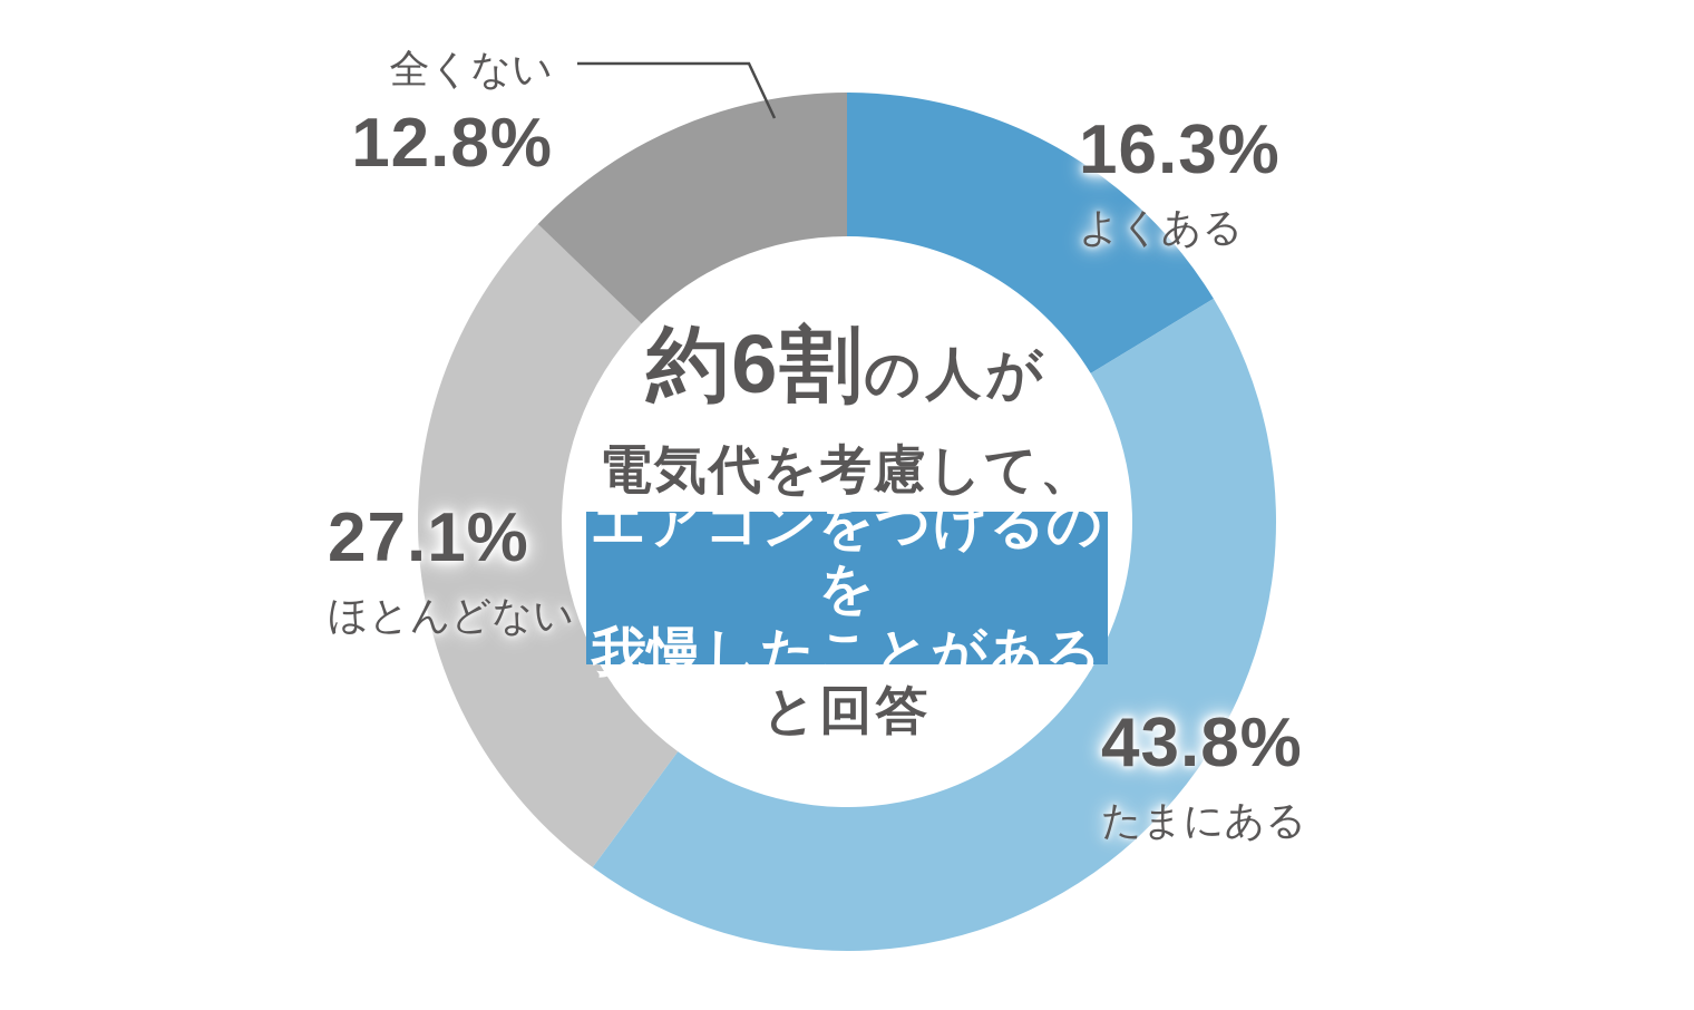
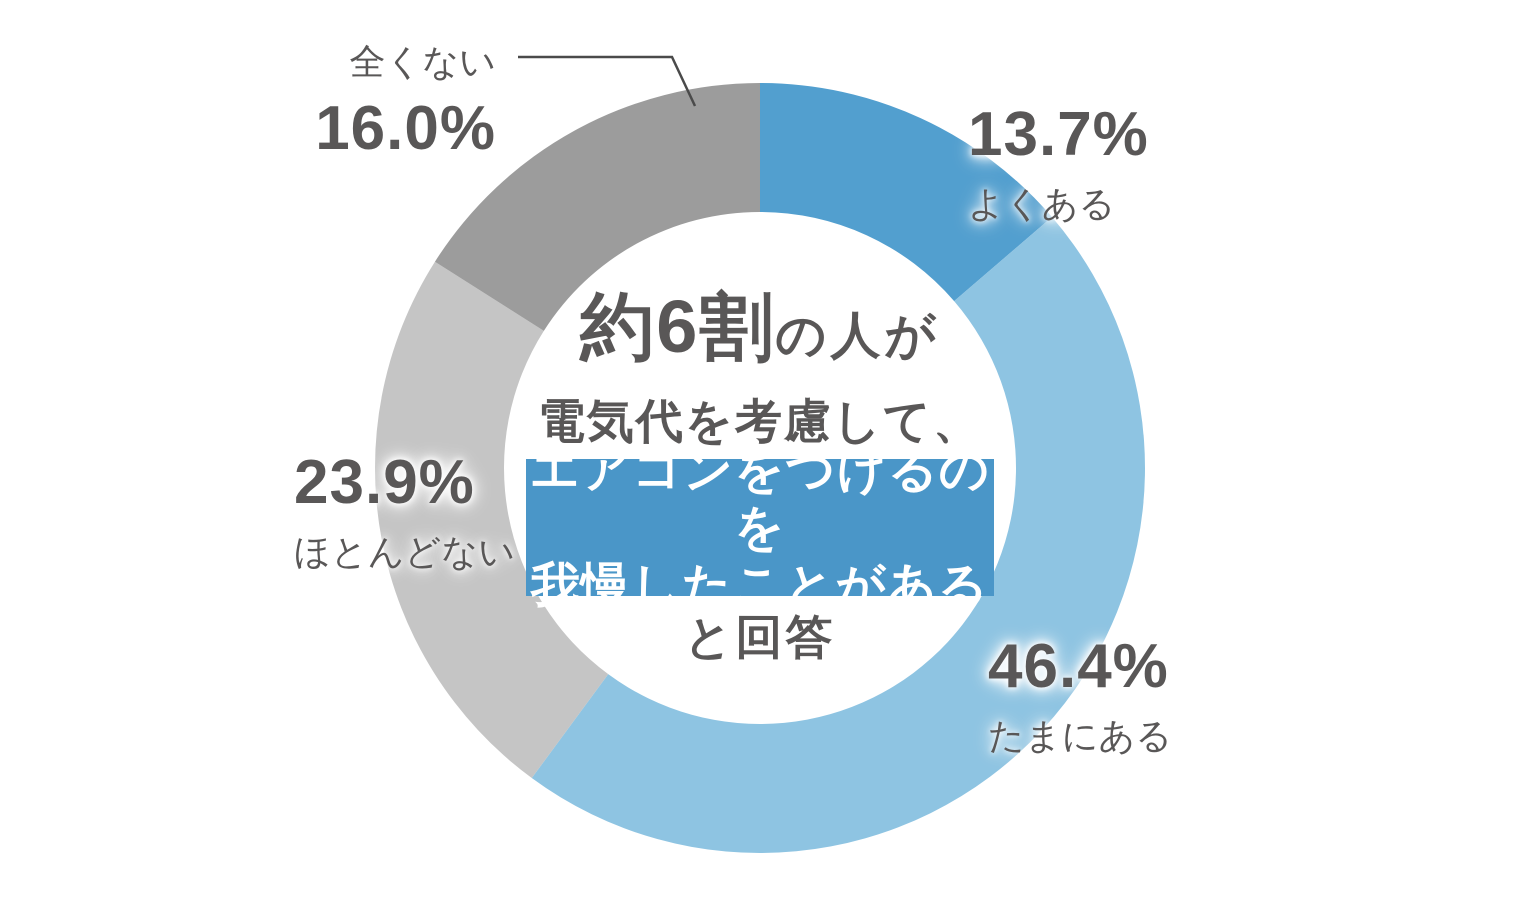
よくある: 16.3% -> 13.7%
たまにある: 43.8% -> 46.4%
ほとんどない: 27.1% -> 23.9%
全くない: 12.8% -> 16.0%
